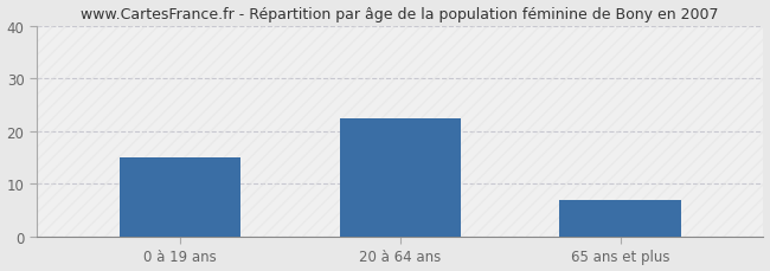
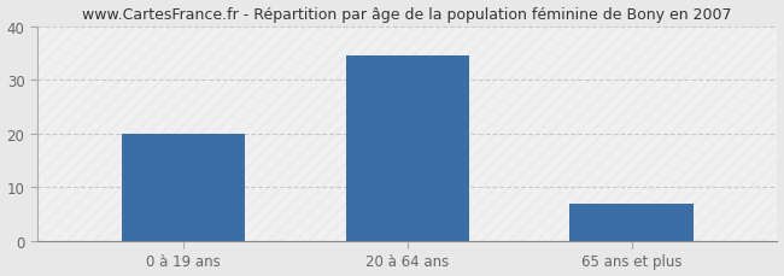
0 à 19 ans: 15.0 -> 20.0
20 à 64 ans: 22.5 -> 34.5
